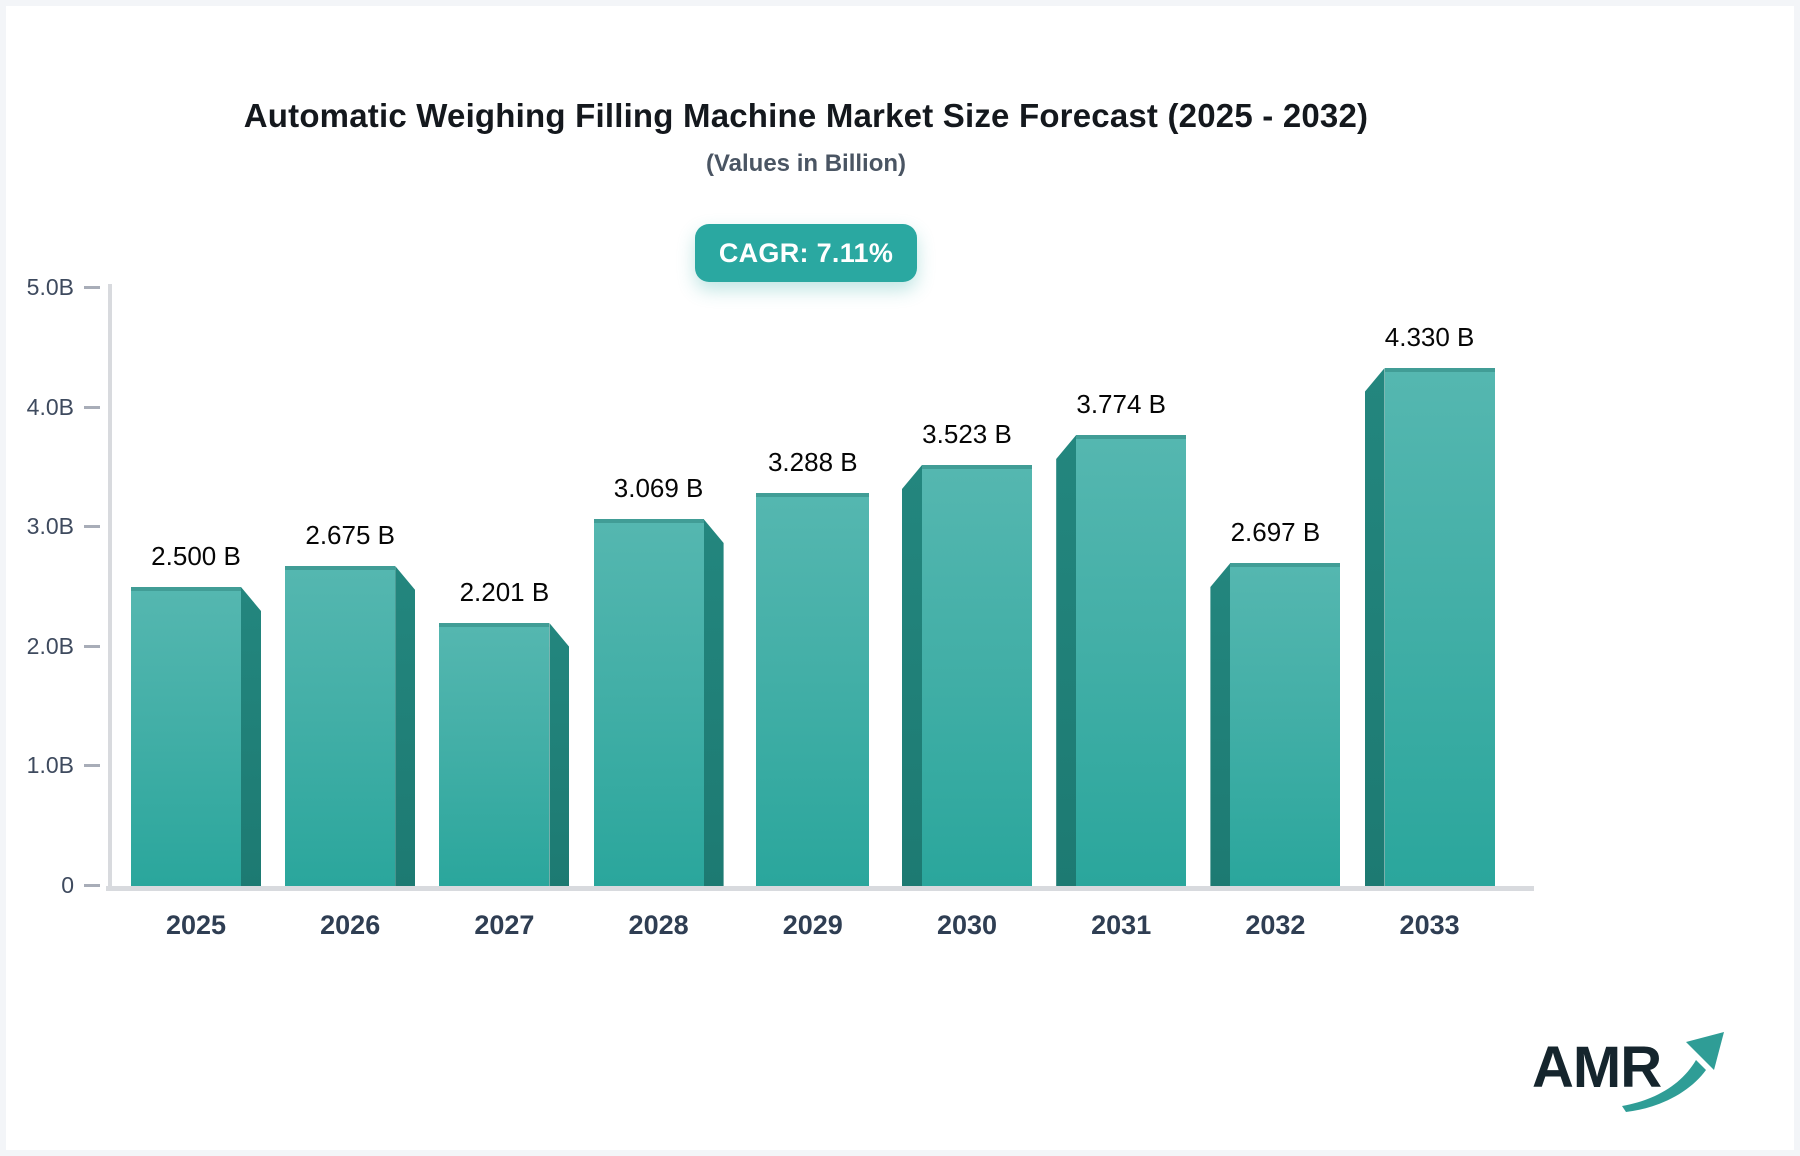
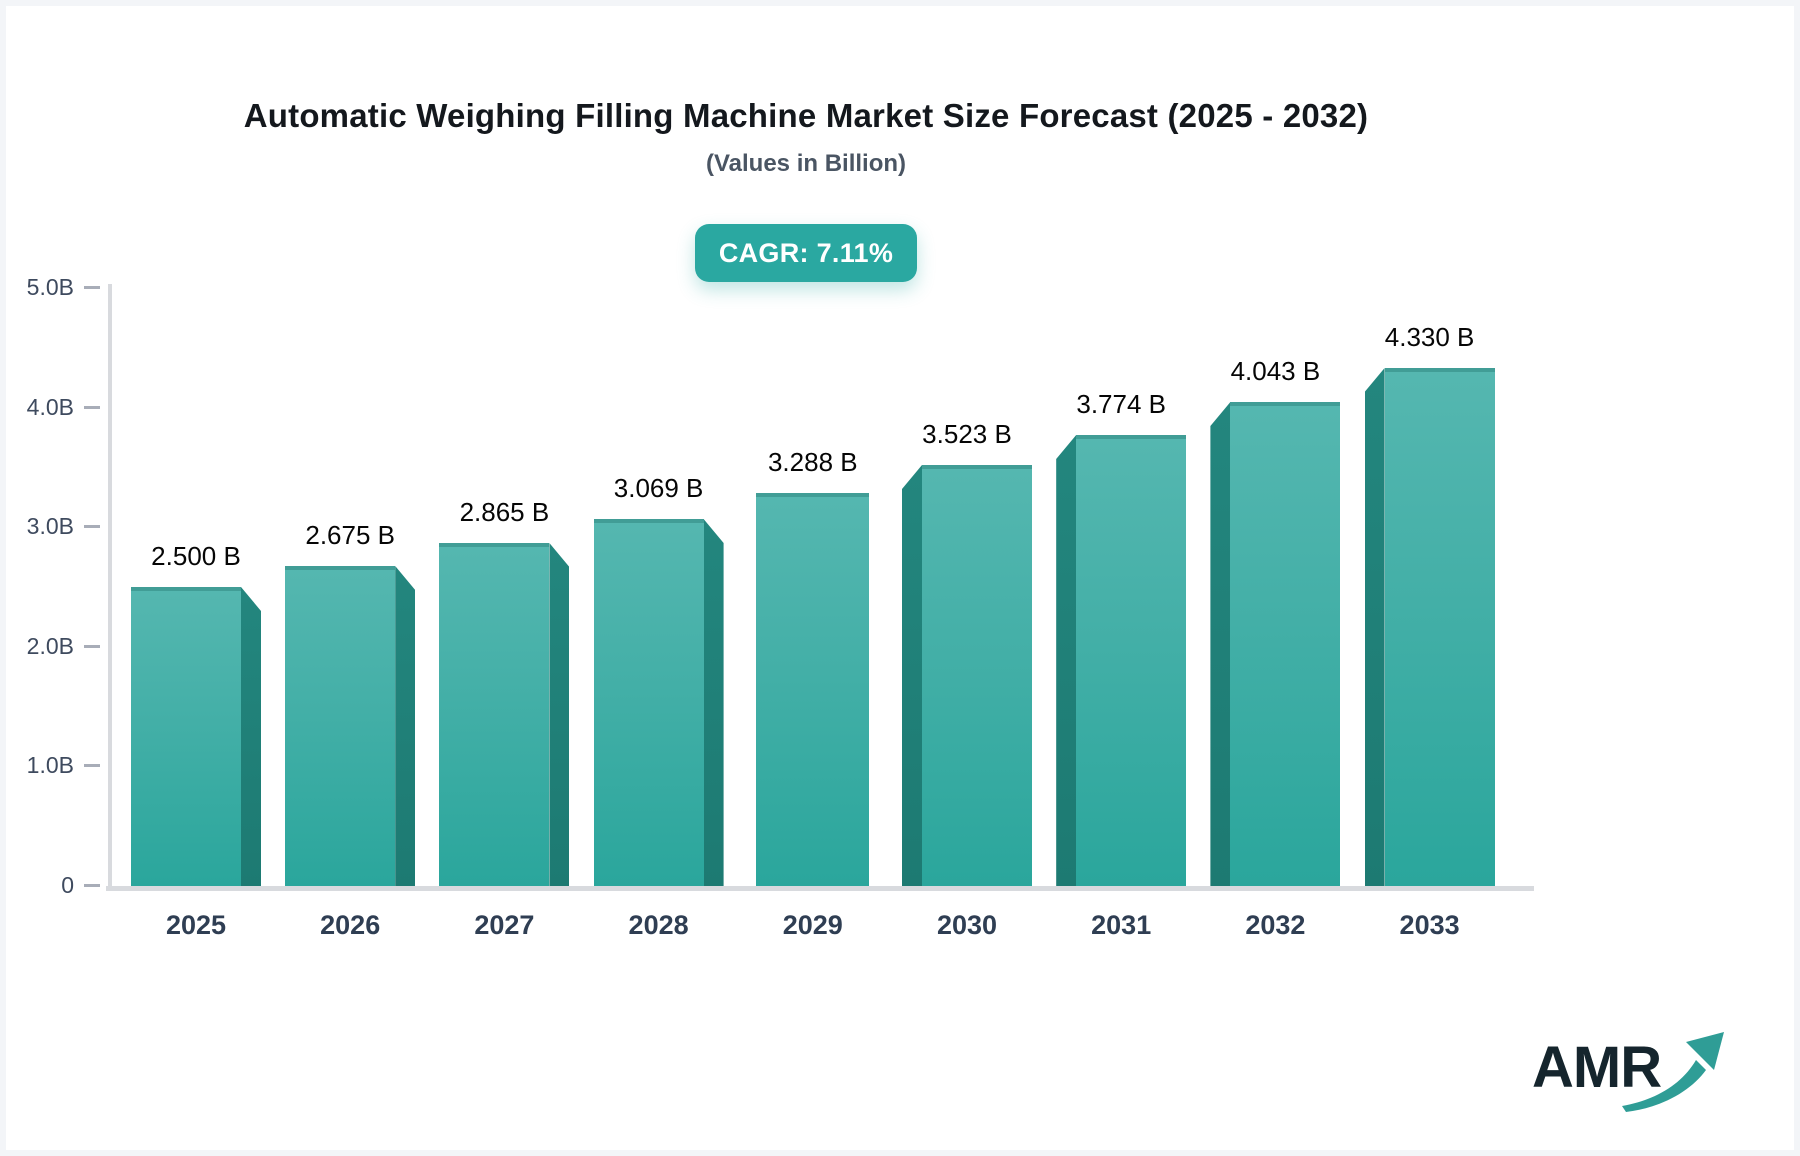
2027: 2.201 -> 2.865
2032: 2.697 -> 4.043
